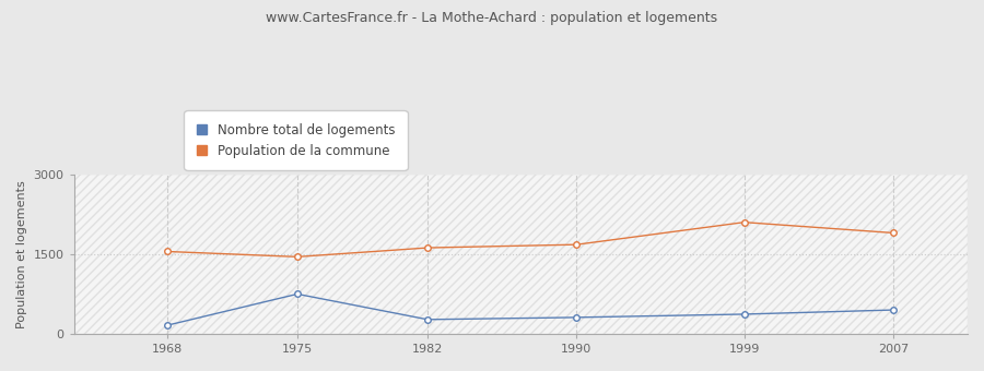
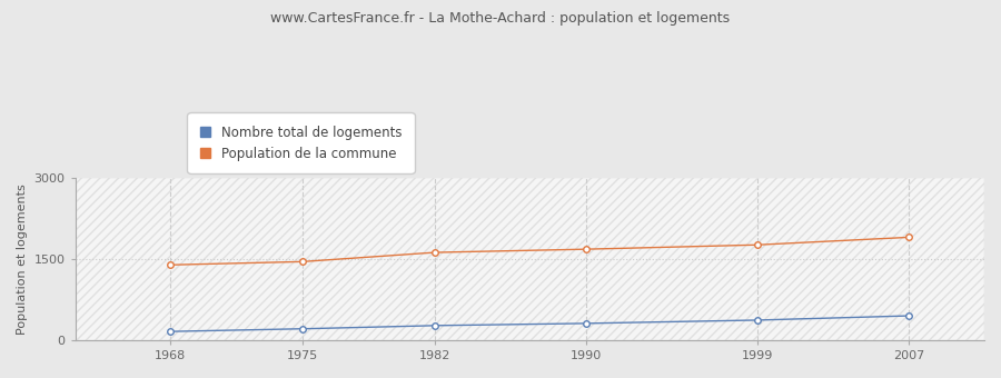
Population de la commune/1968: 1550 -> 1390
Nombre total de logements/1975: 750 -> 210
Population de la commune/1999: 2100 -> 1760
